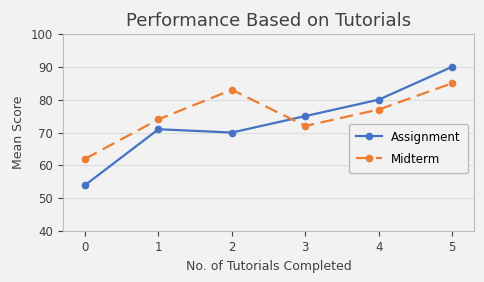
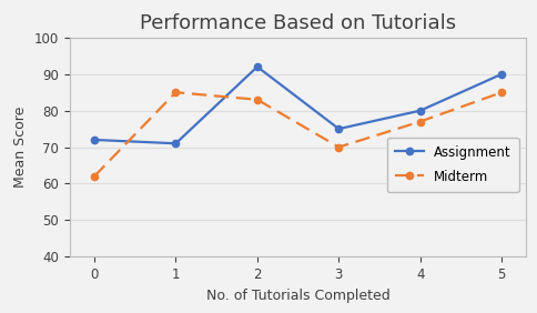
Assignment/0: 54 -> 72
Midterm/1: 74 -> 85
Assignment/2: 70 -> 92
Midterm/3: 72 -> 70
